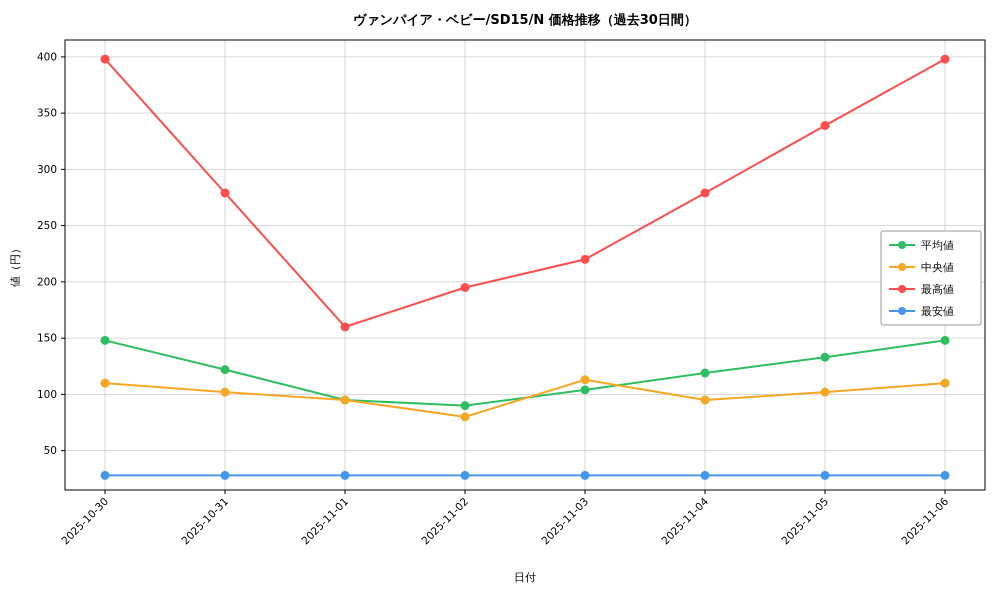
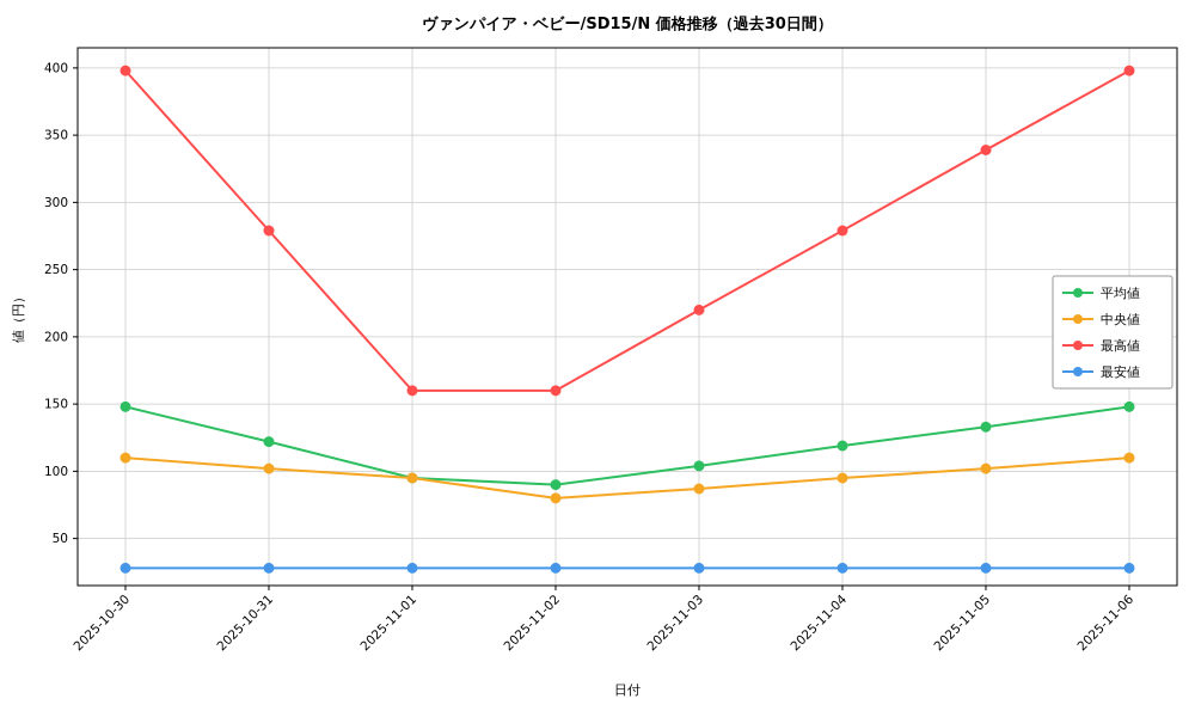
最高値/2025-11-02: 195 -> 160
中央値/2025-11-03: 113 -> 87
